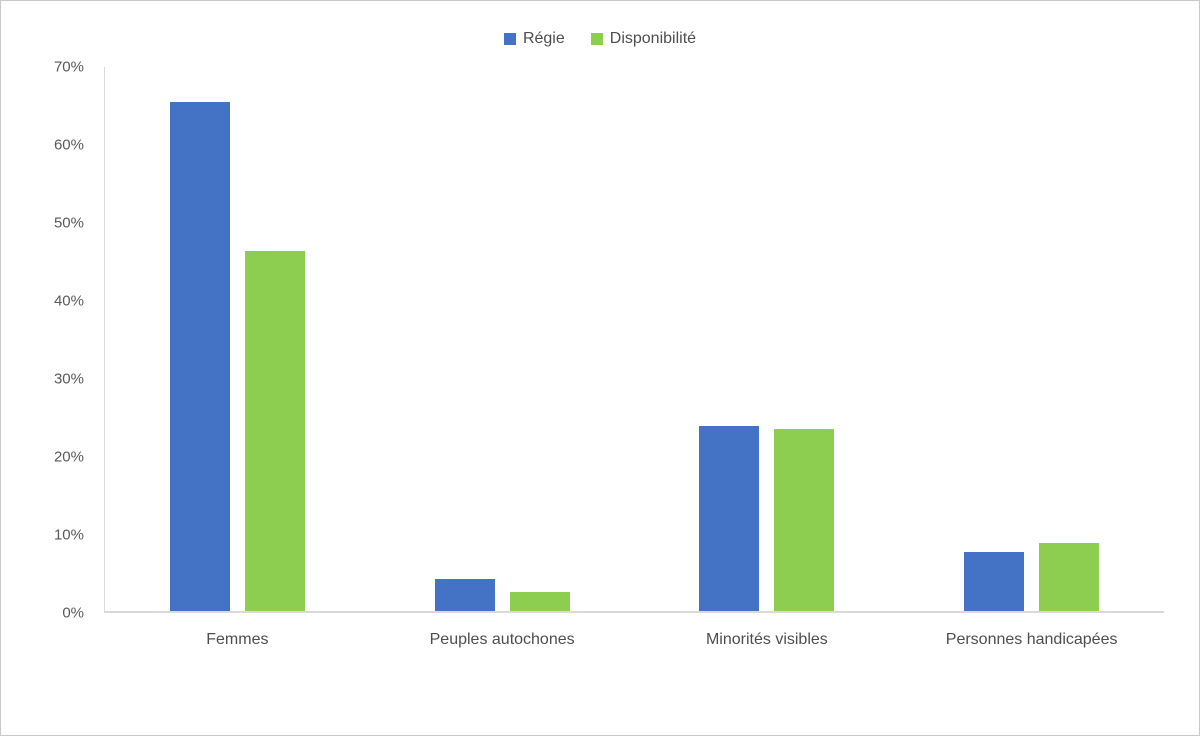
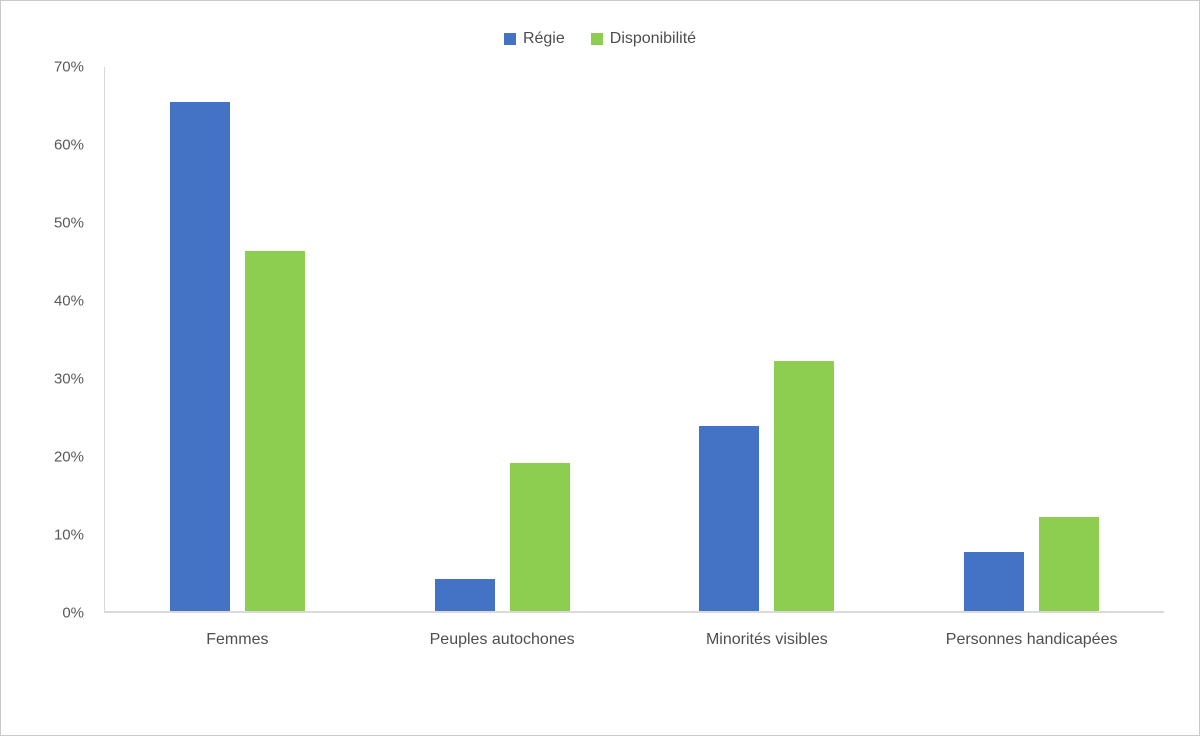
Disponibilité/Peuples autochones: 2% -> 19%
Disponibilité/Minorités visibles: 23% -> 32%
Disponibilité/Personnes handicapées: 9% -> 12%
